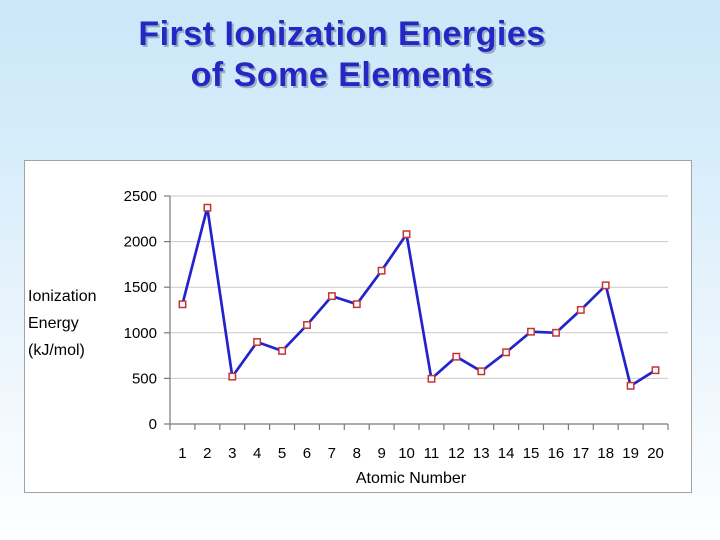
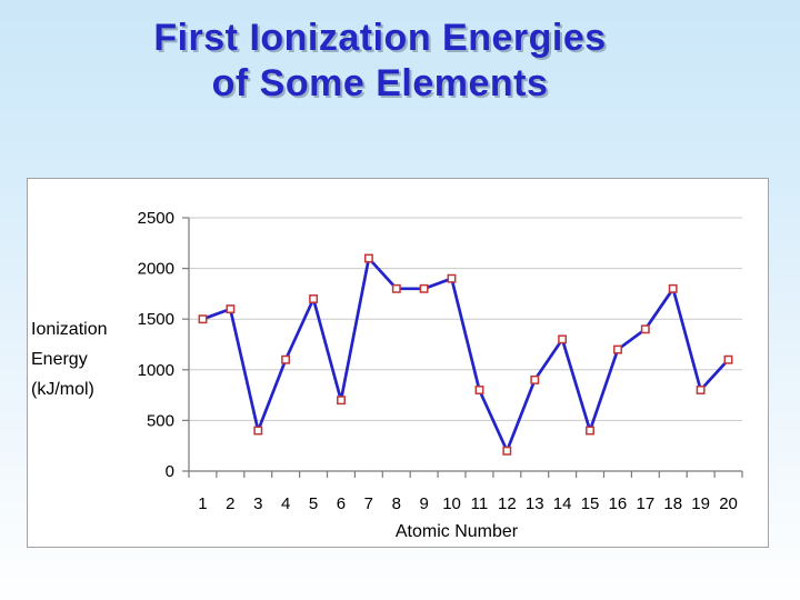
1: 1300 -> 1500
2: 2400 -> 1600
3: 500 -> 400
4: 900 -> 1100
5: 800 -> 1700
6: 1100 -> 700
7: 1400 -> 2100
8: 1300 -> 1800
9: 1700 -> 1800
10: 2100 -> 1900
11: 500 -> 800
12: 700 -> 200
13: 600 -> 900
14: 800 -> 1300
15: 1000 -> 400
16: 1000 -> 1200
17: 1300 -> 1400
18: 1500 -> 1800
19: 400 -> 800
20: 600 -> 1100
